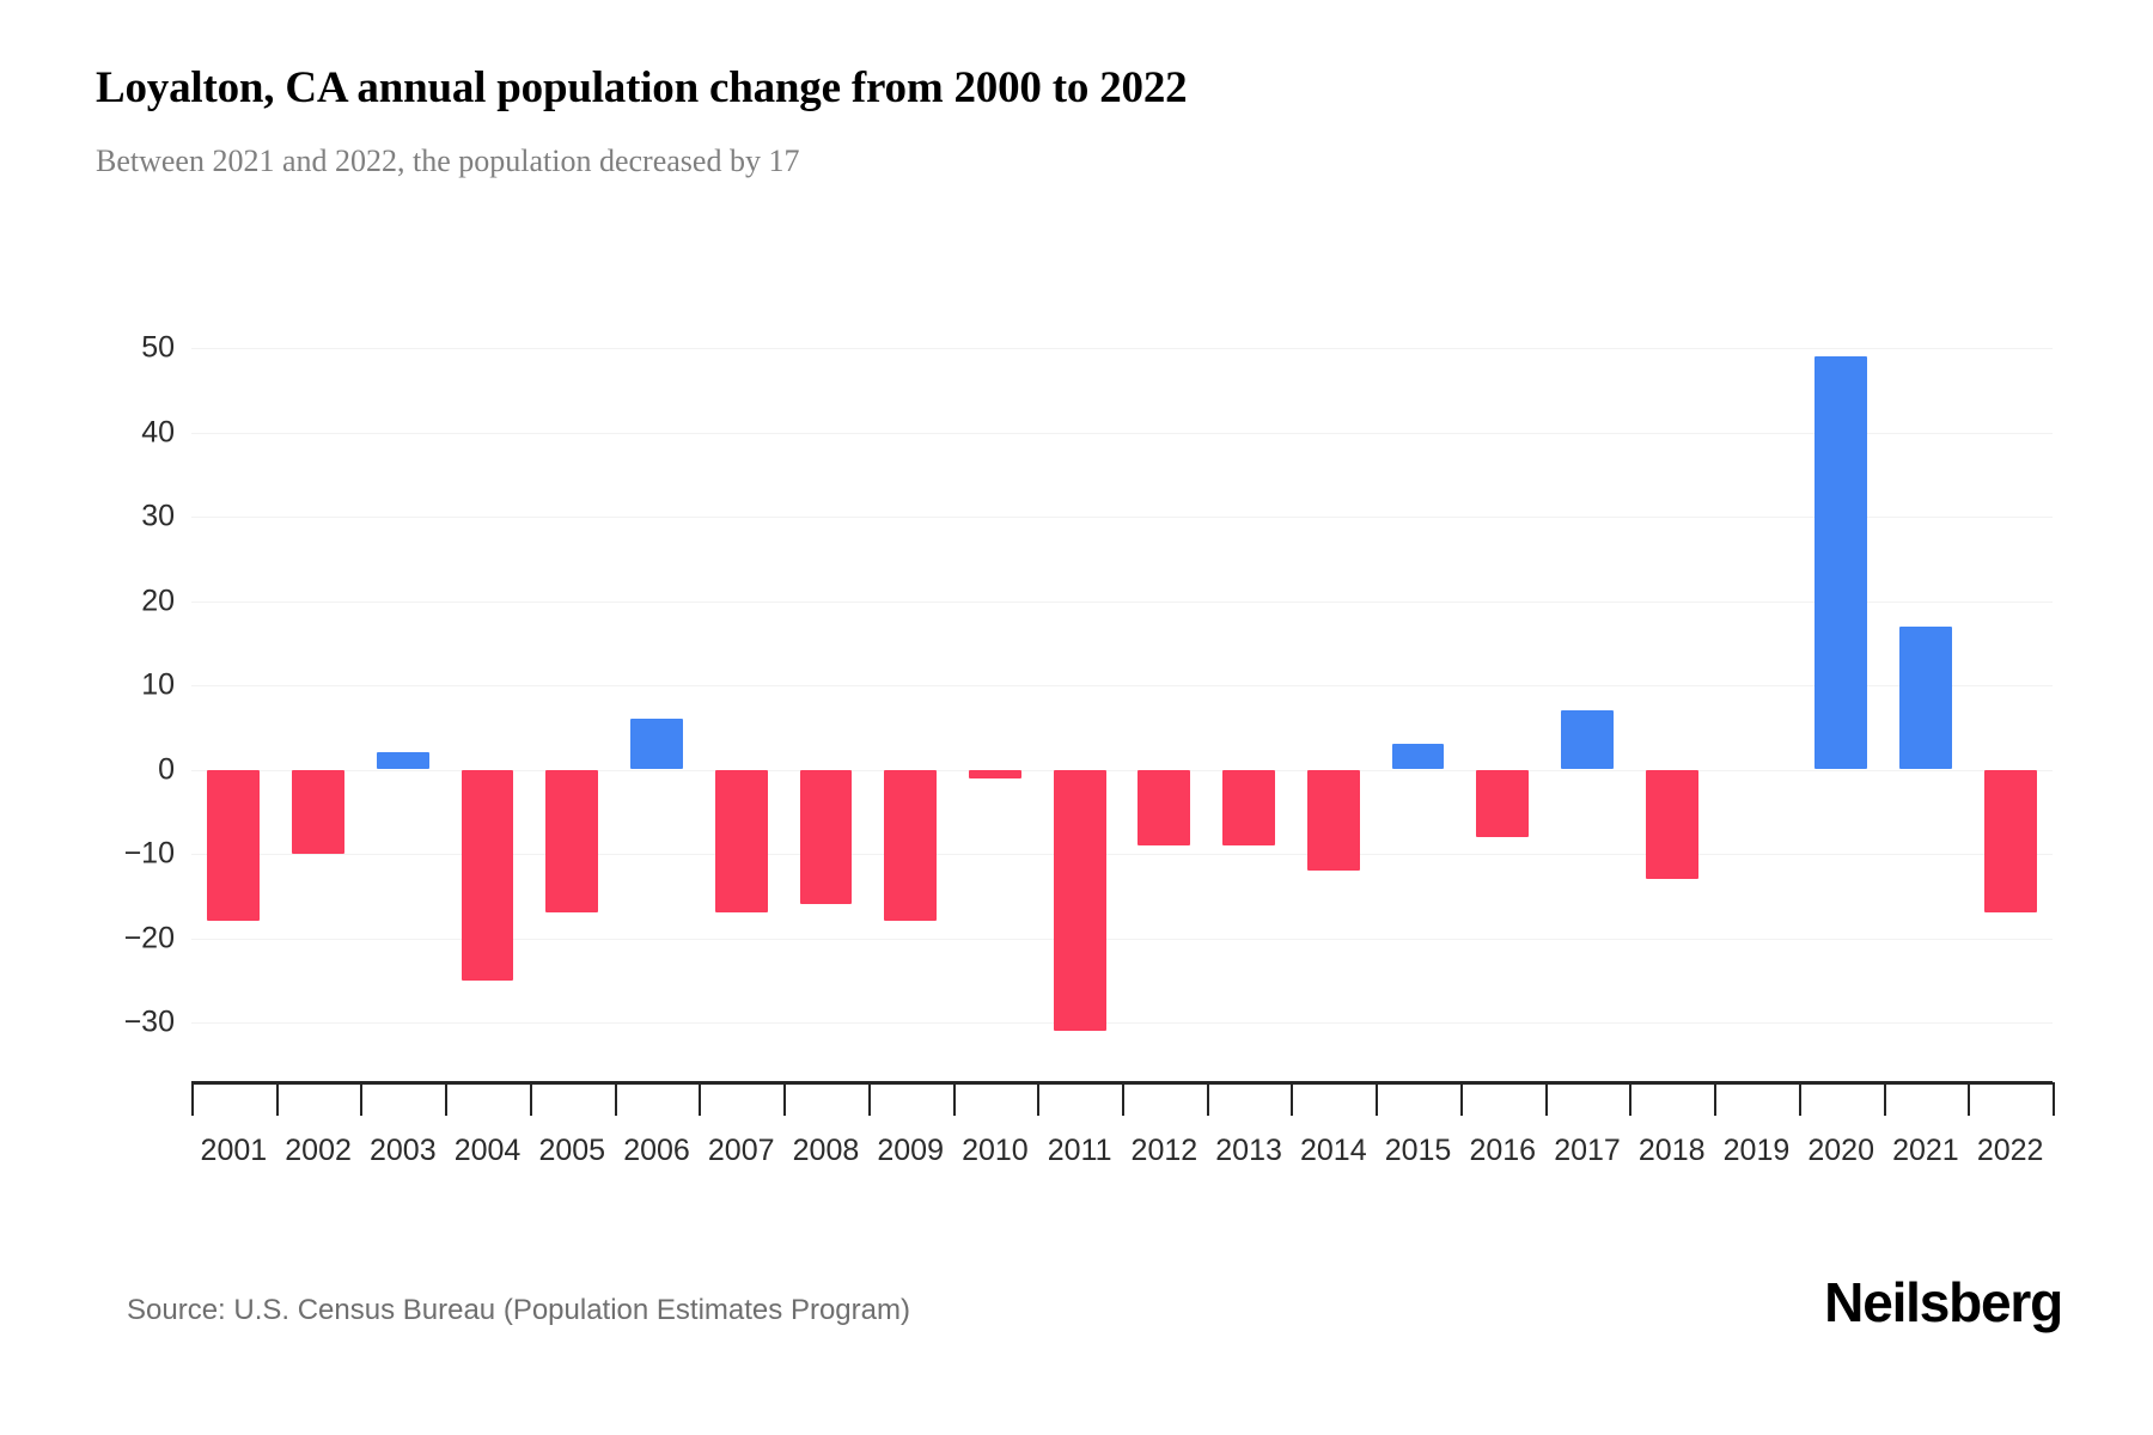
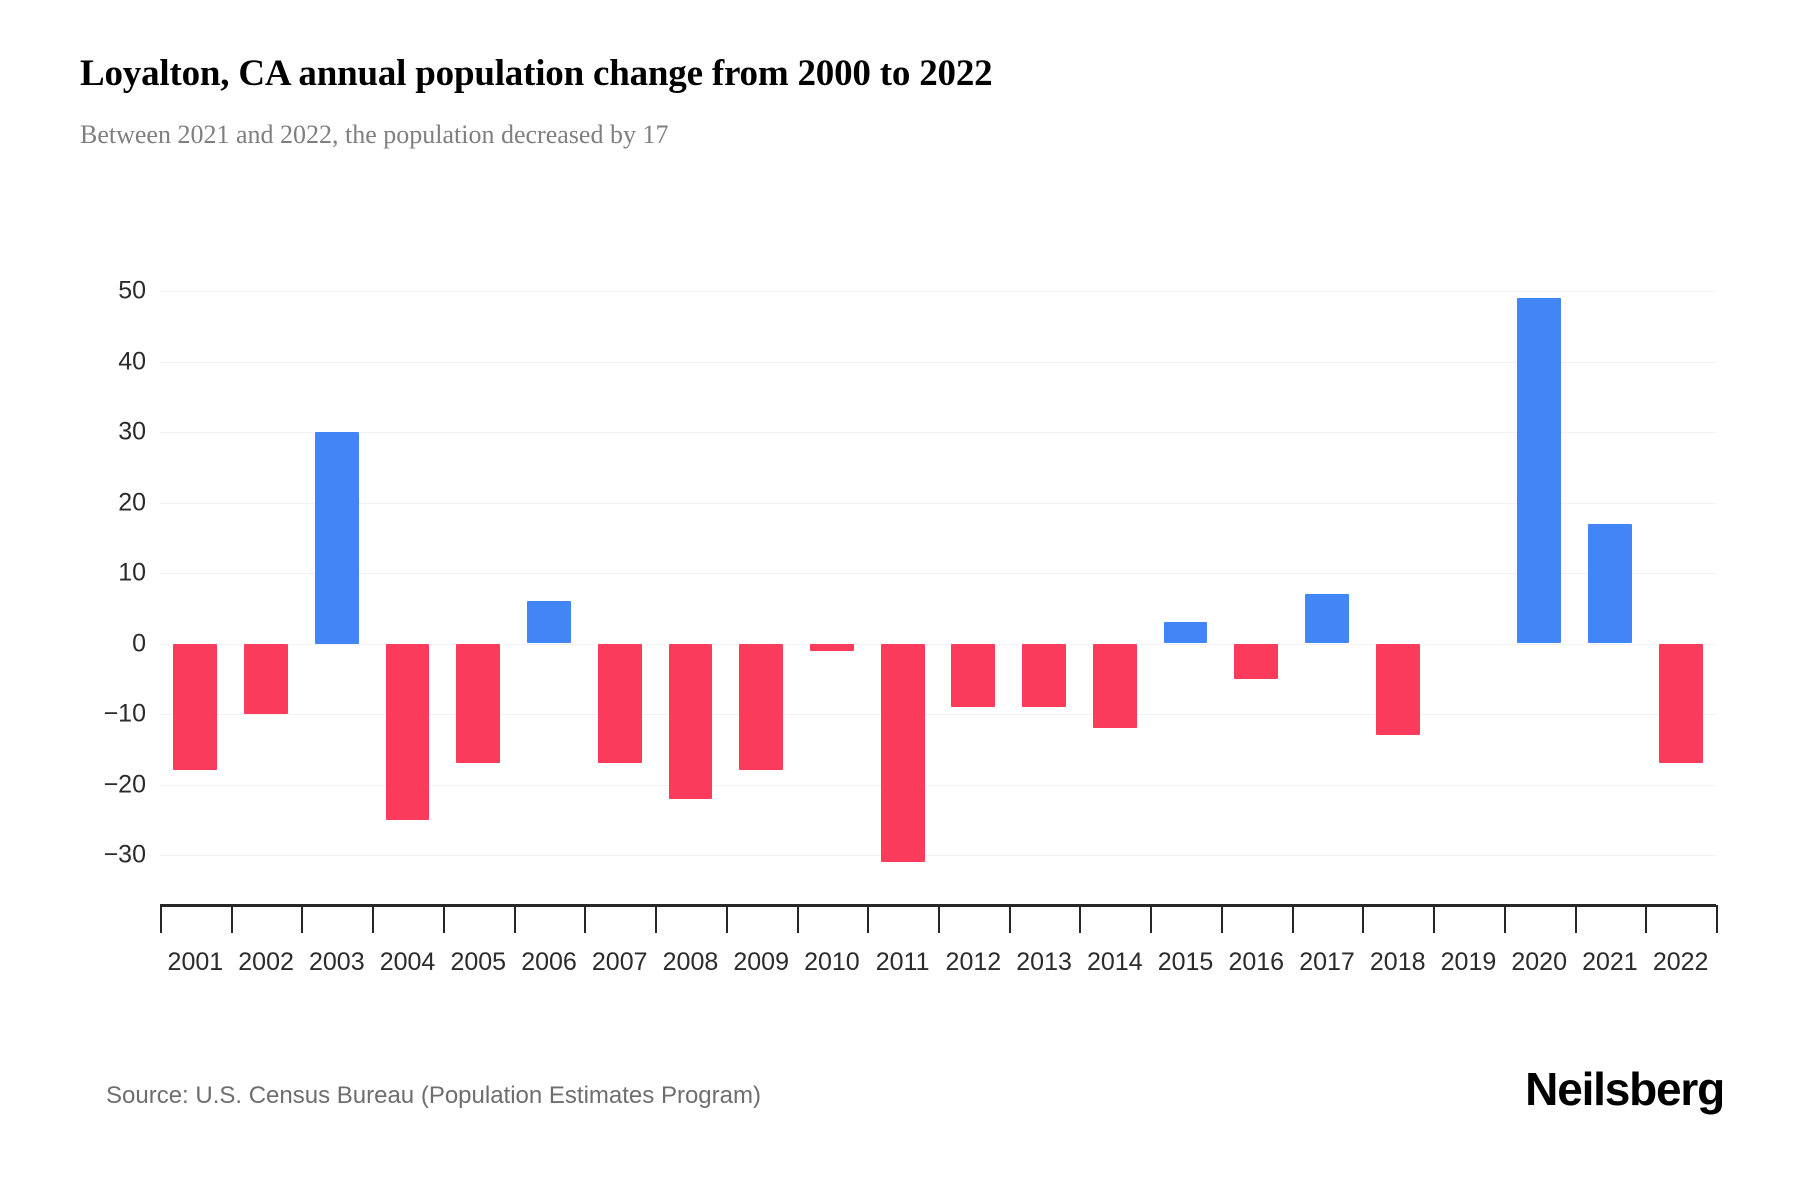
2003: 2 -> 30
2008: -16 -> -22
2016: -8 -> -5
